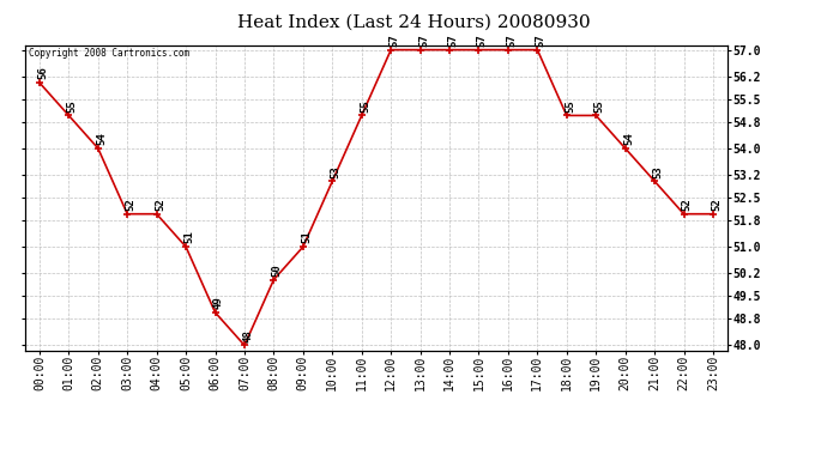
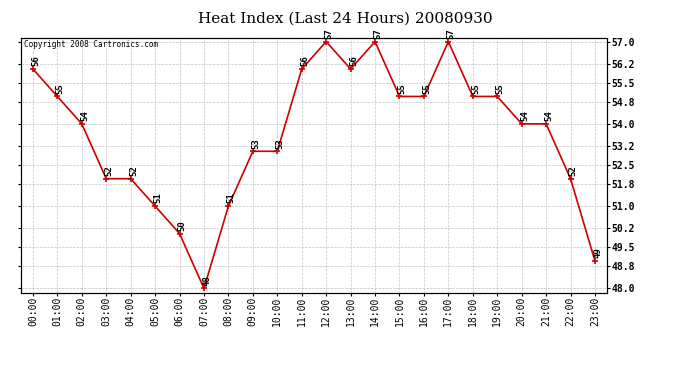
06:00: 49 -> 50
08:00: 50 -> 51
09:00: 51 -> 53
11:00: 55 -> 56
13:00: 57 -> 56
15:00: 57 -> 55
16:00: 57 -> 55
21:00: 53 -> 54
23:00: 52 -> 49
